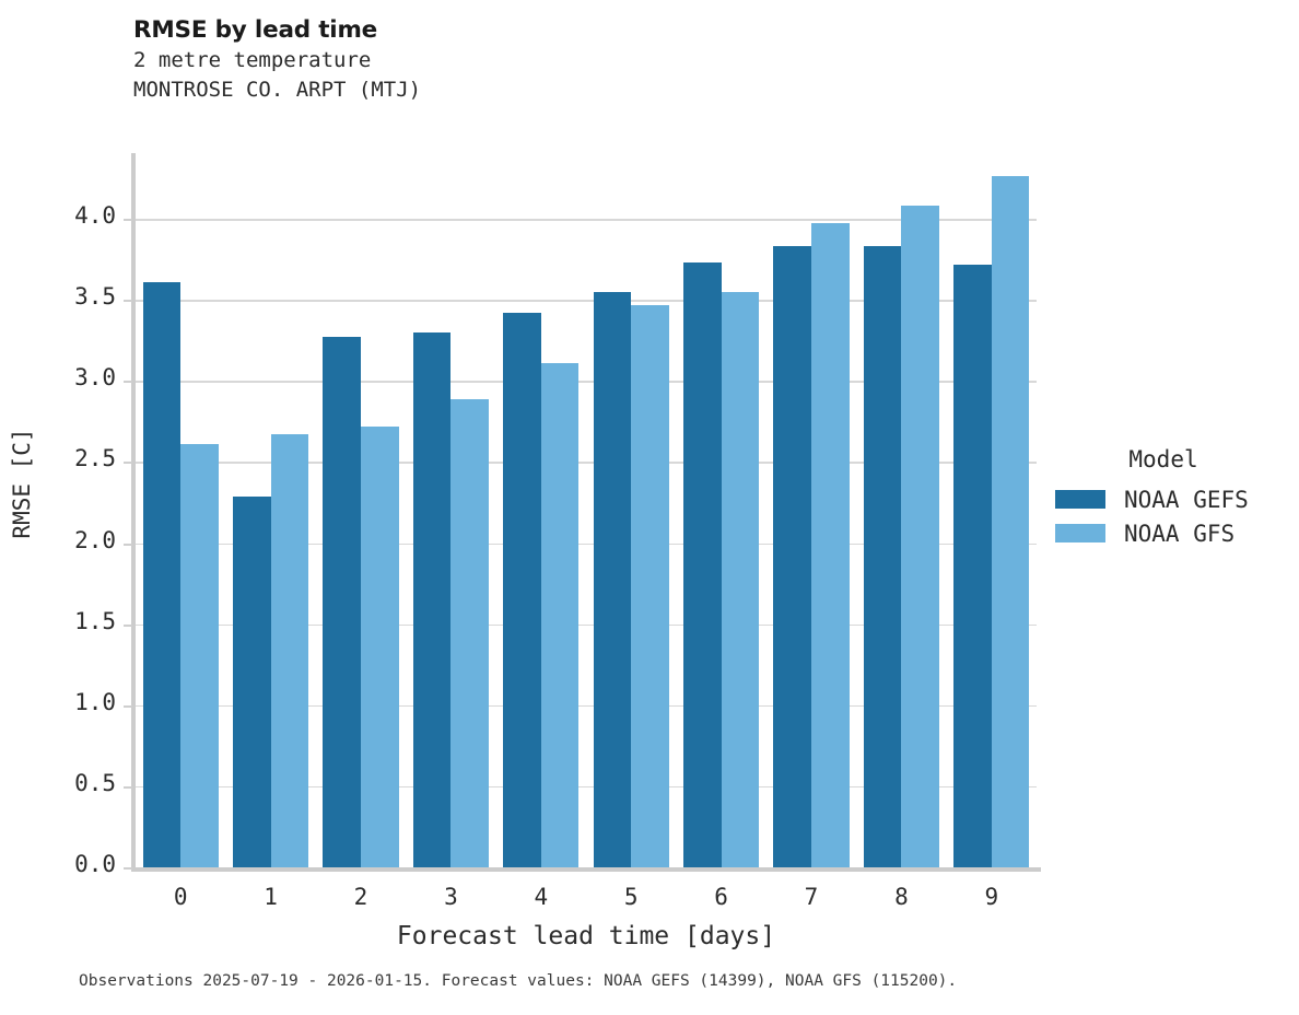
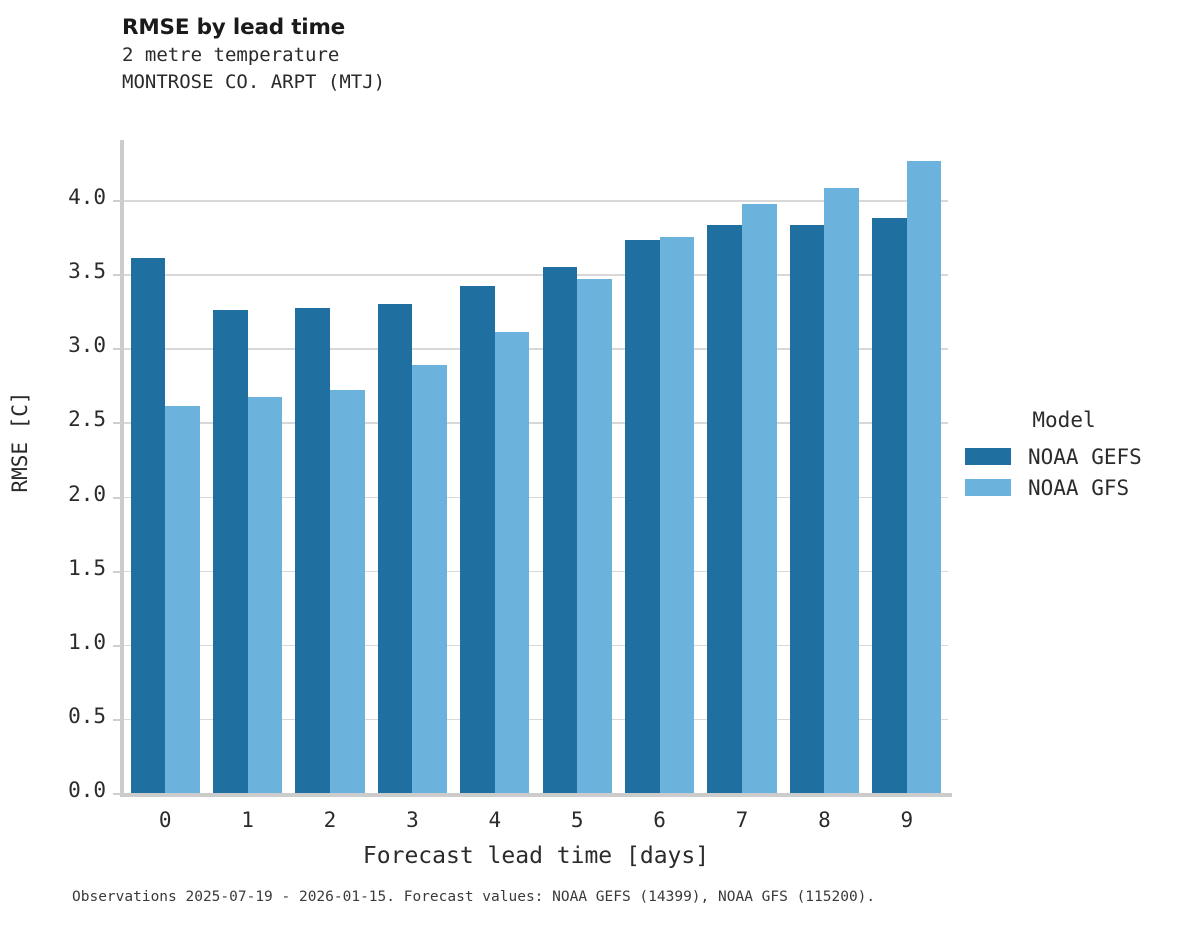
NOAA GEFS/1: 2.29 -> 3.26
NOAA GFS/6: 3.55 -> 3.75
NOAA GEFS/9: 3.72 -> 3.88
